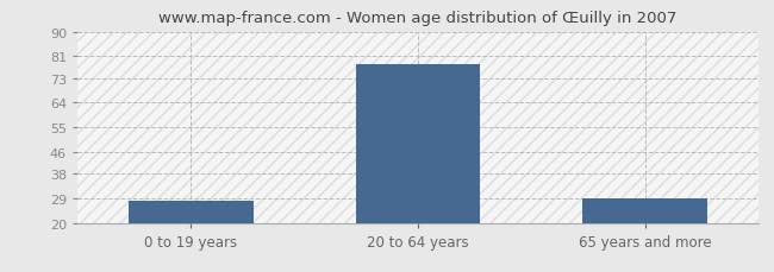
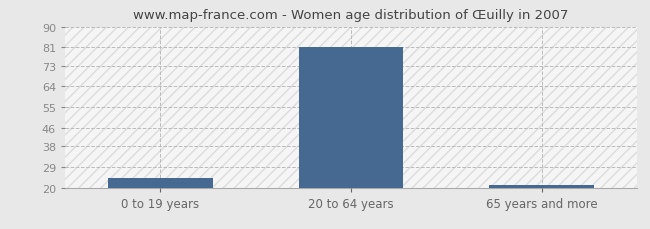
0 to 19 years: 28 -> 24
20 to 64 years: 78 -> 81
65 years and more: 29 -> 21
